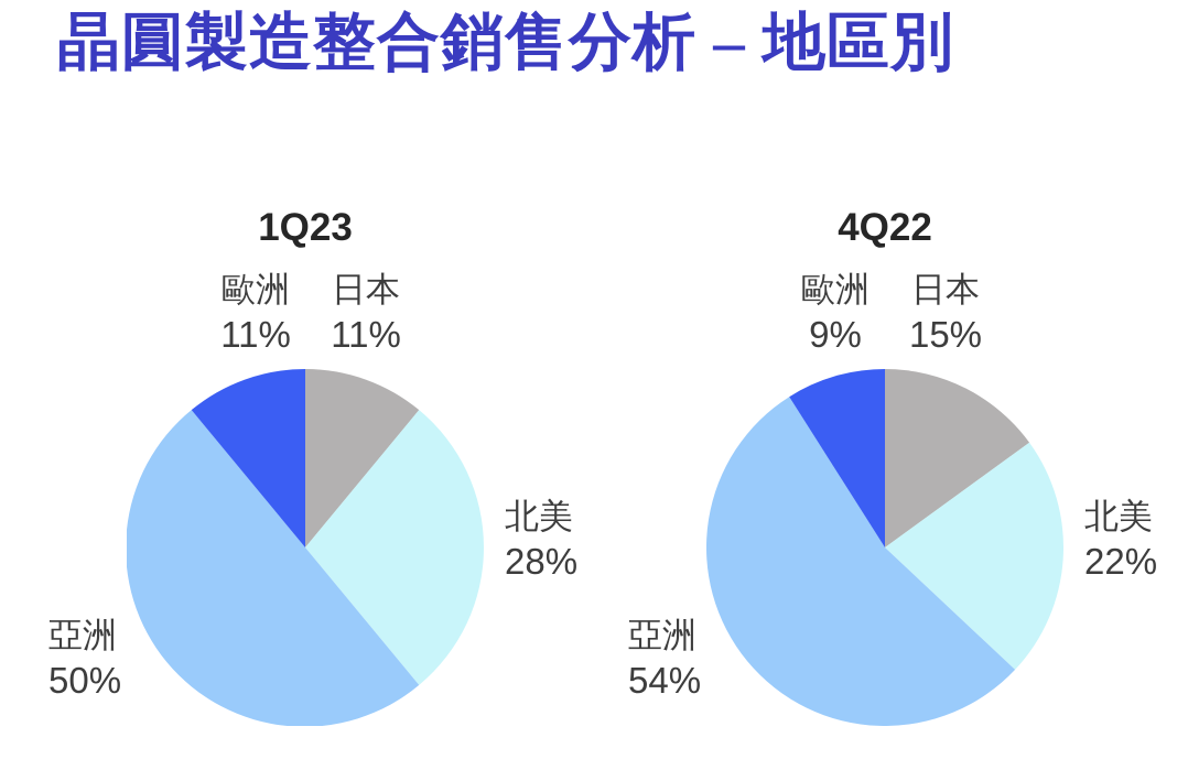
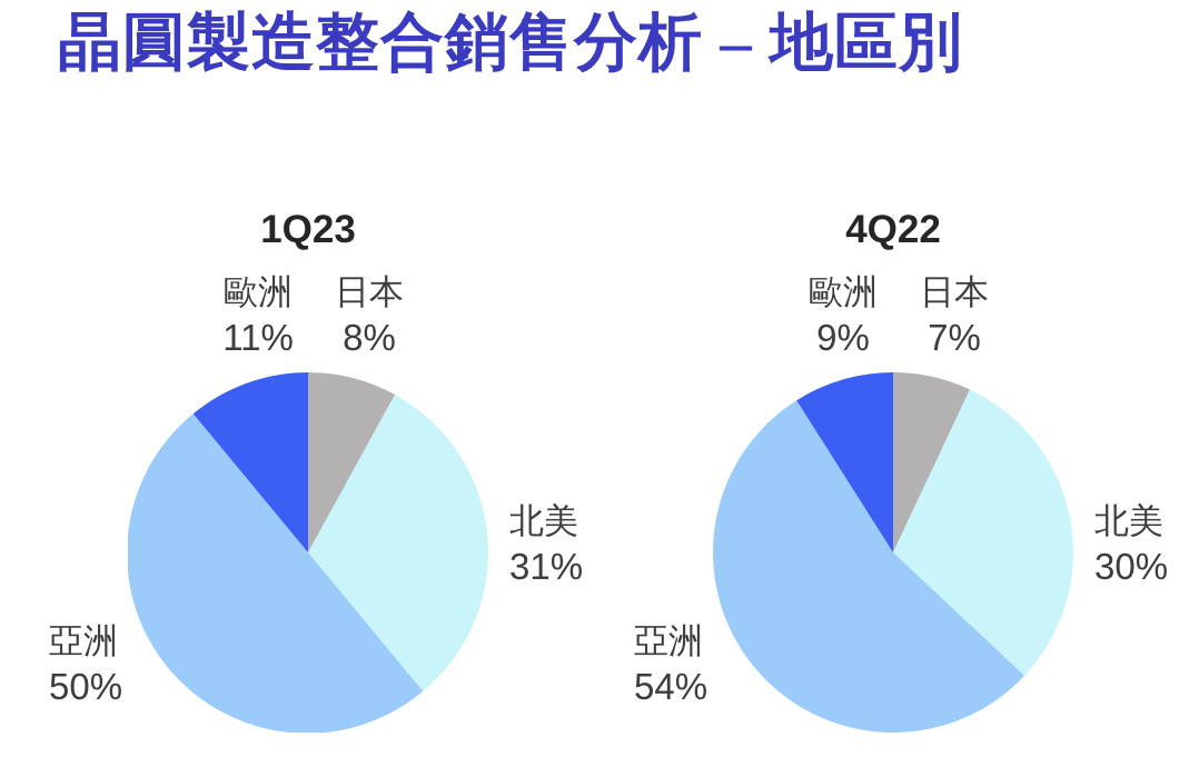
1Q23/日本: 11% -> 8%
1Q23/北美: 28% -> 31%
4Q22/日本: 15% -> 7%
4Q22/北美: 22% -> 30%
